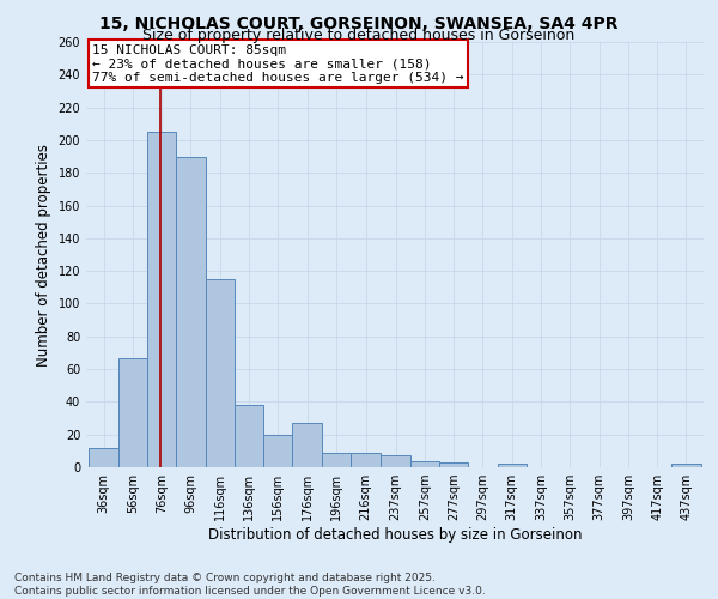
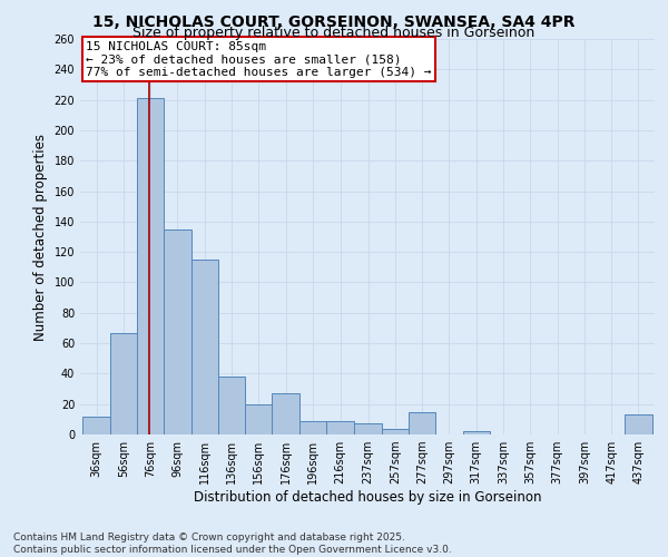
76sqm: 205 -> 221
96sqm: 190 -> 135
277sqm: 3 -> 15
437sqm: 2 -> 13
